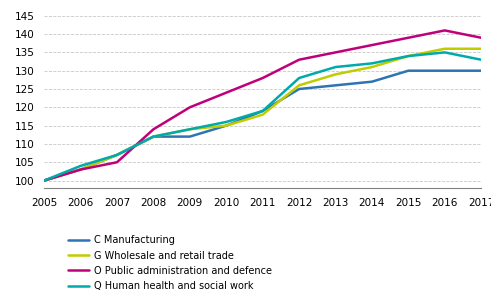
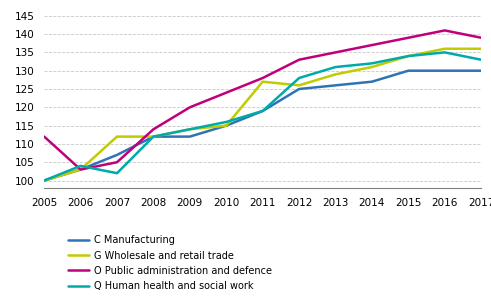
O Public administration and defence/2005: 100 -> 112
G Wholesale and retail trade/2007: 107 -> 112
Q Human health and social work/2007: 107 -> 102
G Wholesale and retail trade/2011: 118 -> 127
